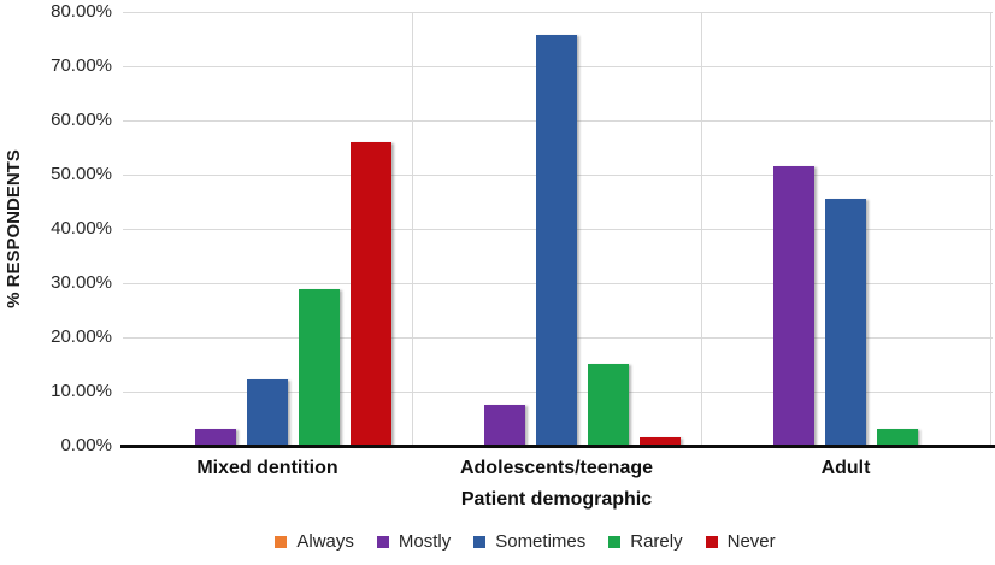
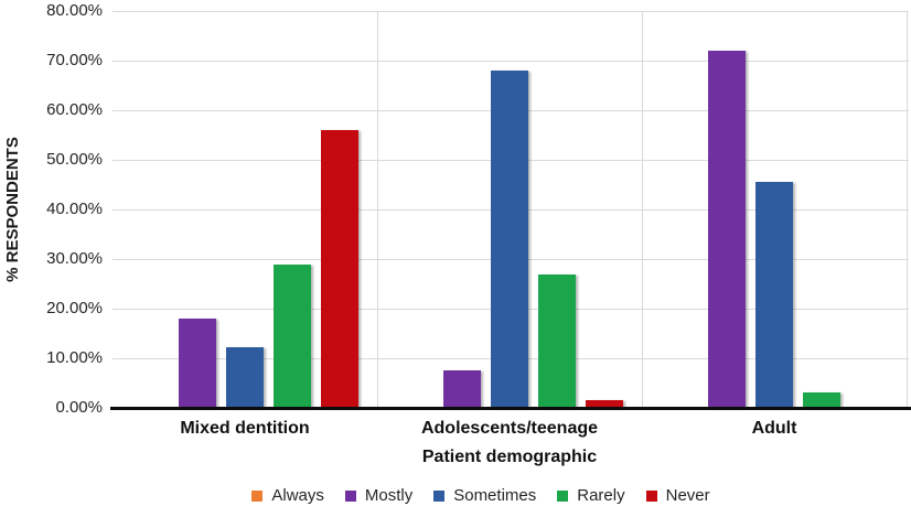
Mostly/Mixed dentition: 3% -> 18%
Sometimes/Adolescents/teenage: 76% -> 68%
Rarely/Adolescents/teenage: 15% -> 27%
Mostly/Adult: 52% -> 72%
